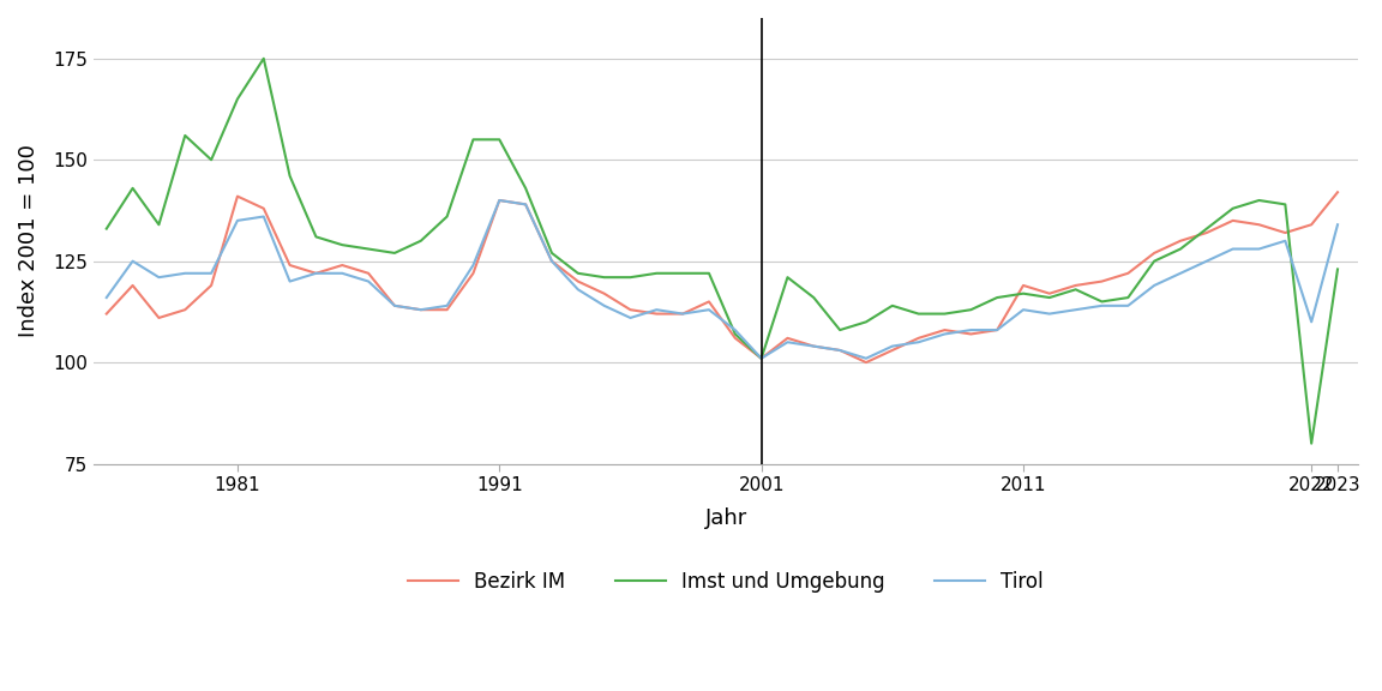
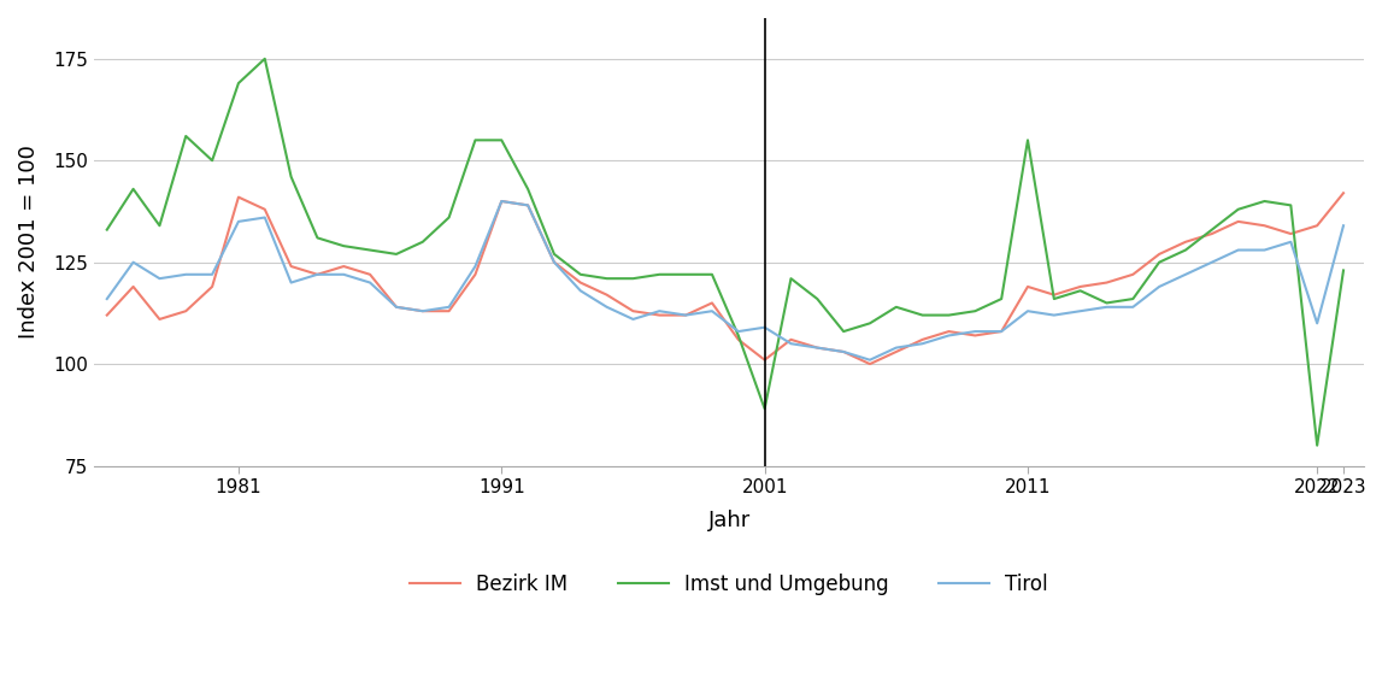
Imst und Umgebung/1981: 165 -> 169
Imst und Umgebung/2001: 101 -> 89
Tirol/2001: 101 -> 109
Imst und Umgebung/2011: 117 -> 155
